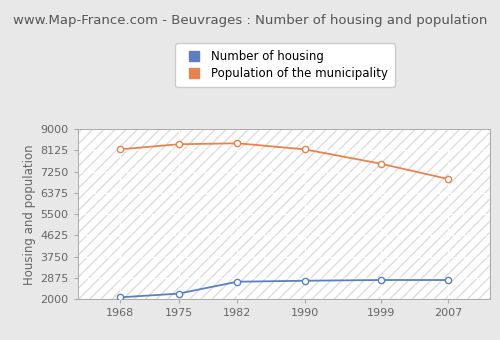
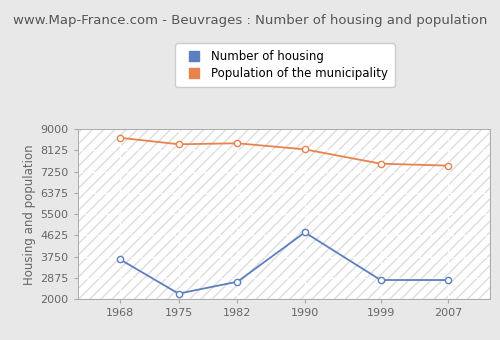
Number of housing/1968: 2080 -> 3650
Population of the municipality/1968: 8170 -> 8650
Number of housing/1990: 2760 -> 4750
Population of the municipality/2007: 6950 -> 7500
